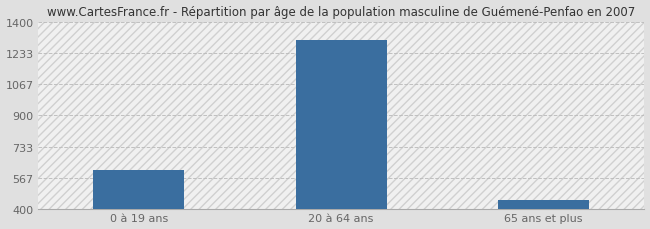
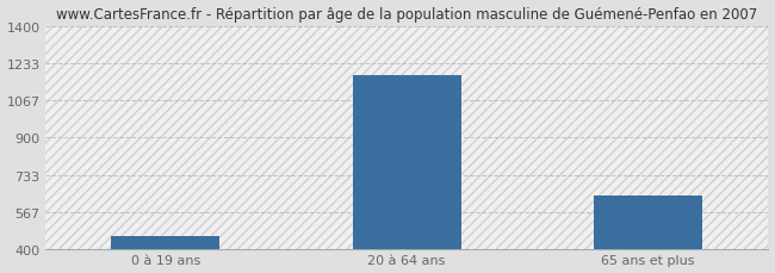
0 à 19 ans: 610 -> 460
20 à 64 ans: 1300 -> 1180
65 ans et plus: 450 -> 640
